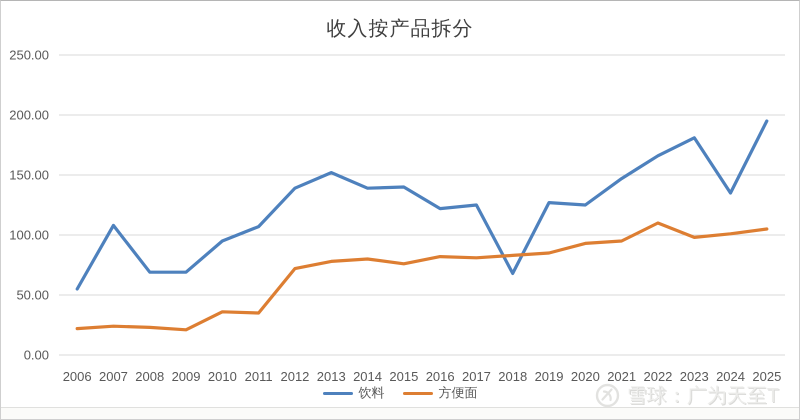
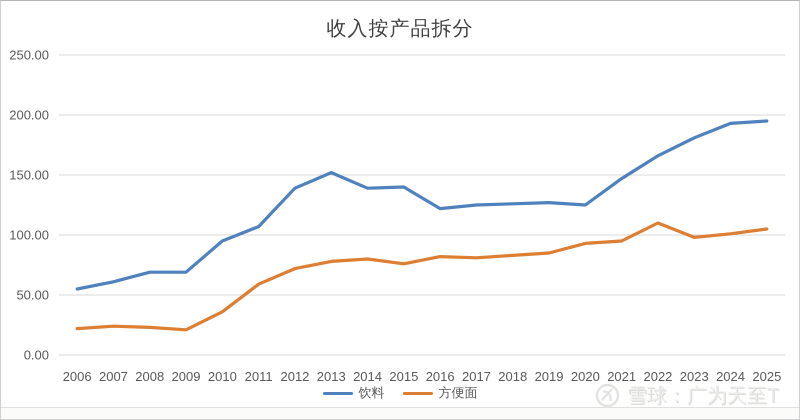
饮料/2007: 108 -> 61
方便面/2011: 35 -> 59
饮料/2018: 68 -> 126
饮料/2024: 135 -> 193
